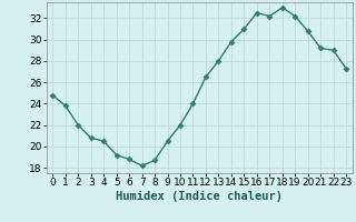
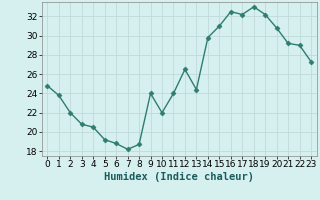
9: 20.5 -> 24.0
13: 28.0 -> 24.4
